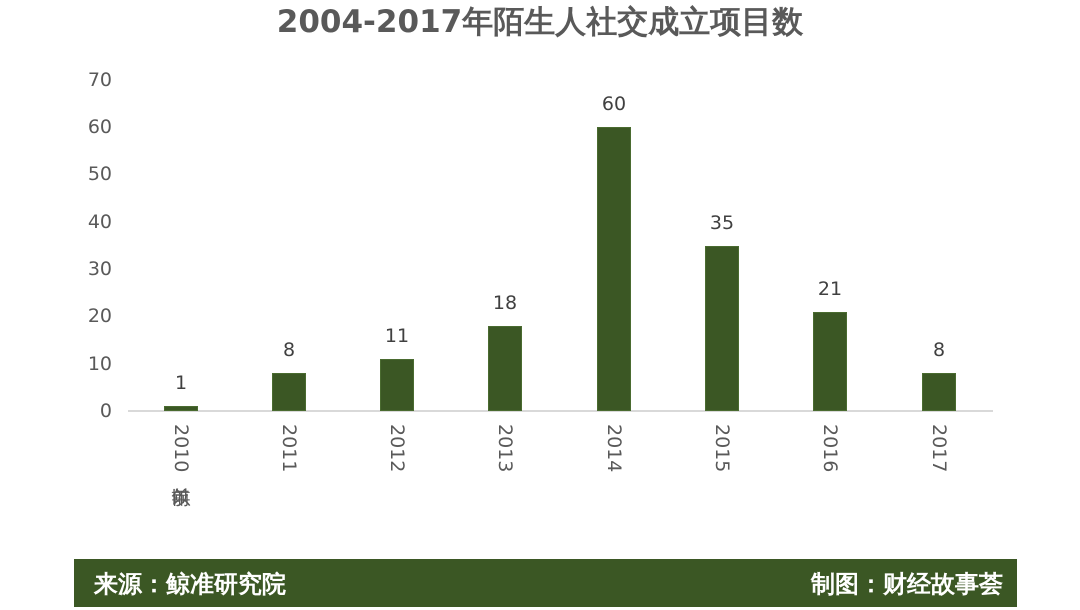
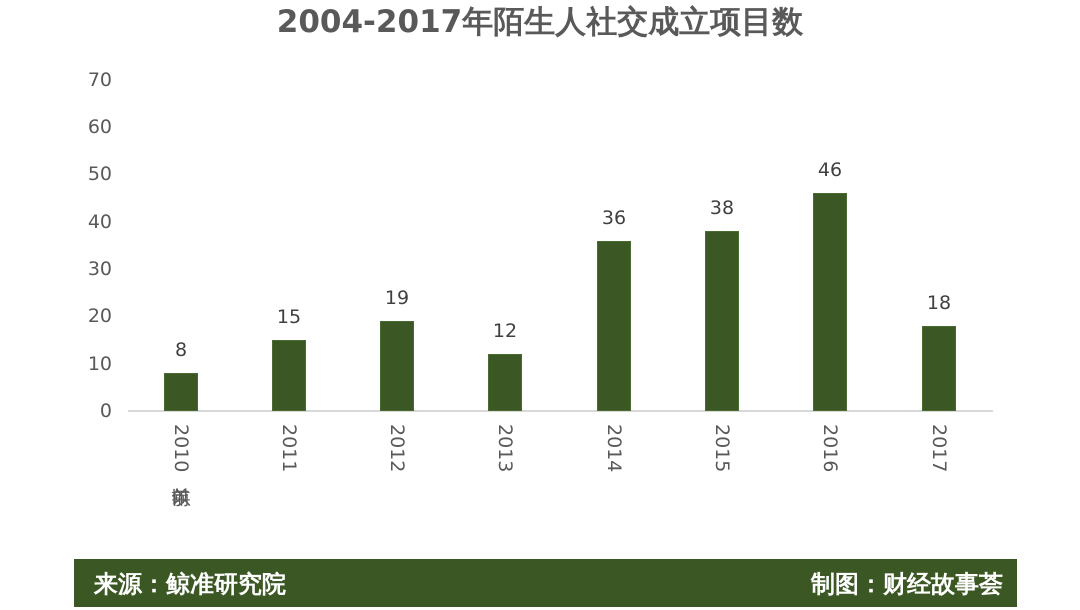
2010年以前: 1 -> 8
2011: 8 -> 15
2012: 11 -> 19
2013: 18 -> 12
2014: 60 -> 36
2015: 35 -> 38
2016: 21 -> 46
2017: 8 -> 18
